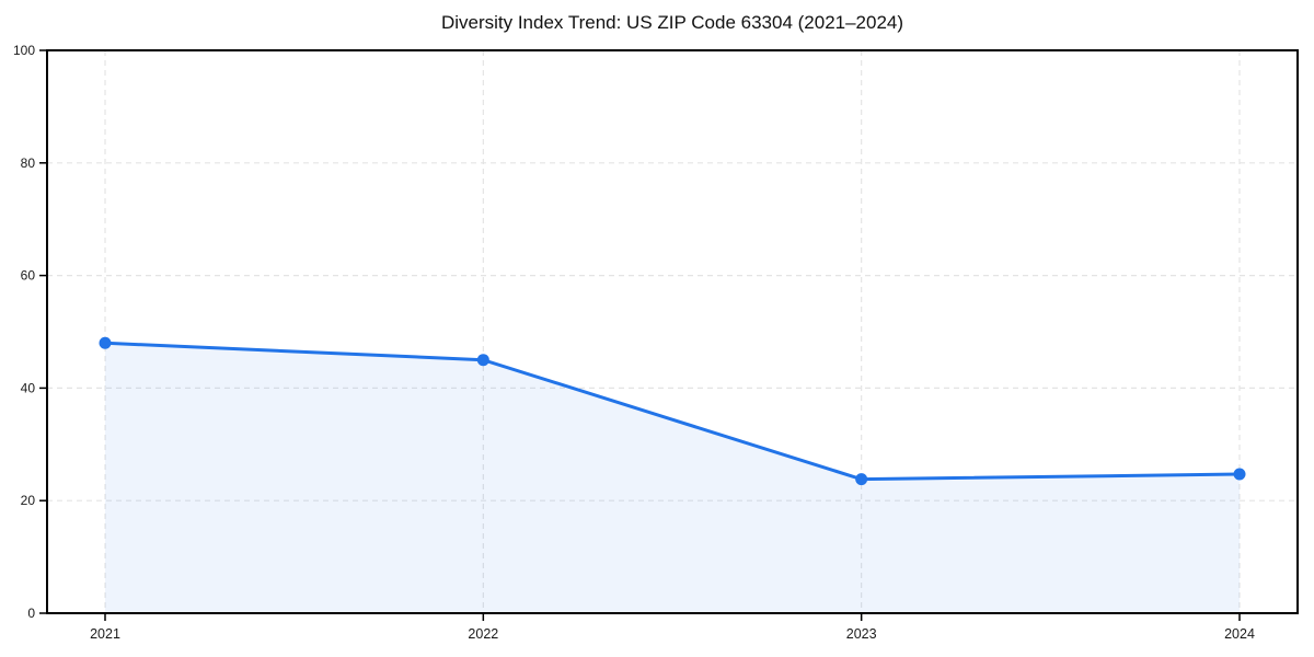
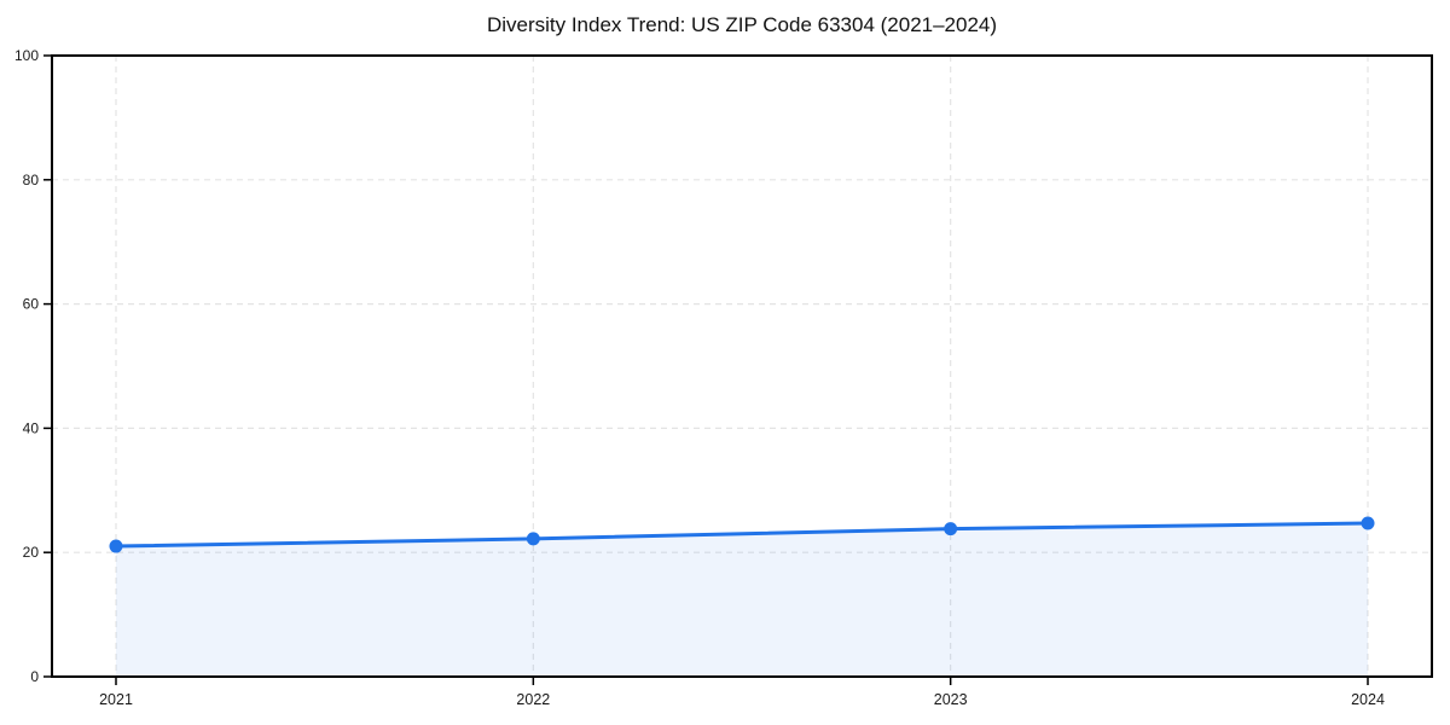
2021: 48 -> 21
2022: 45 -> 22
